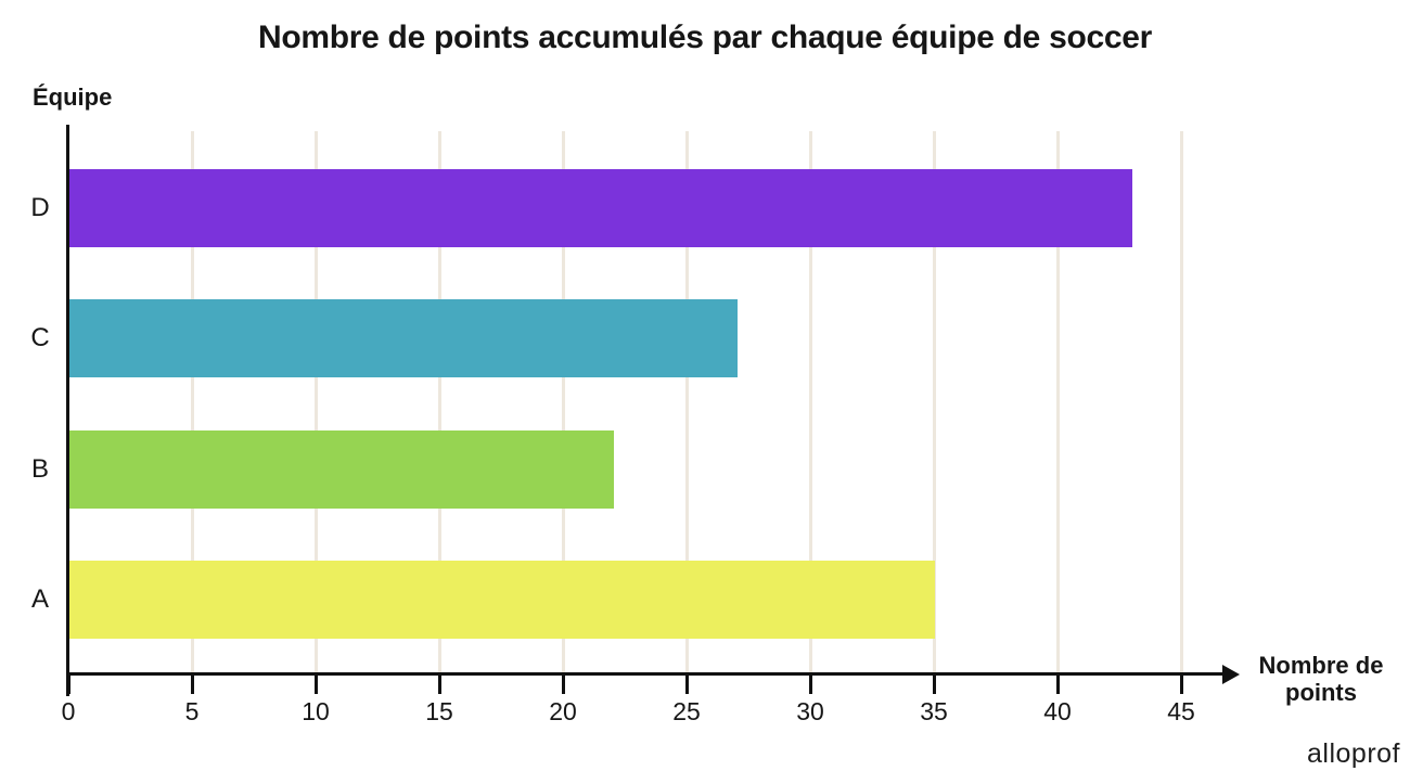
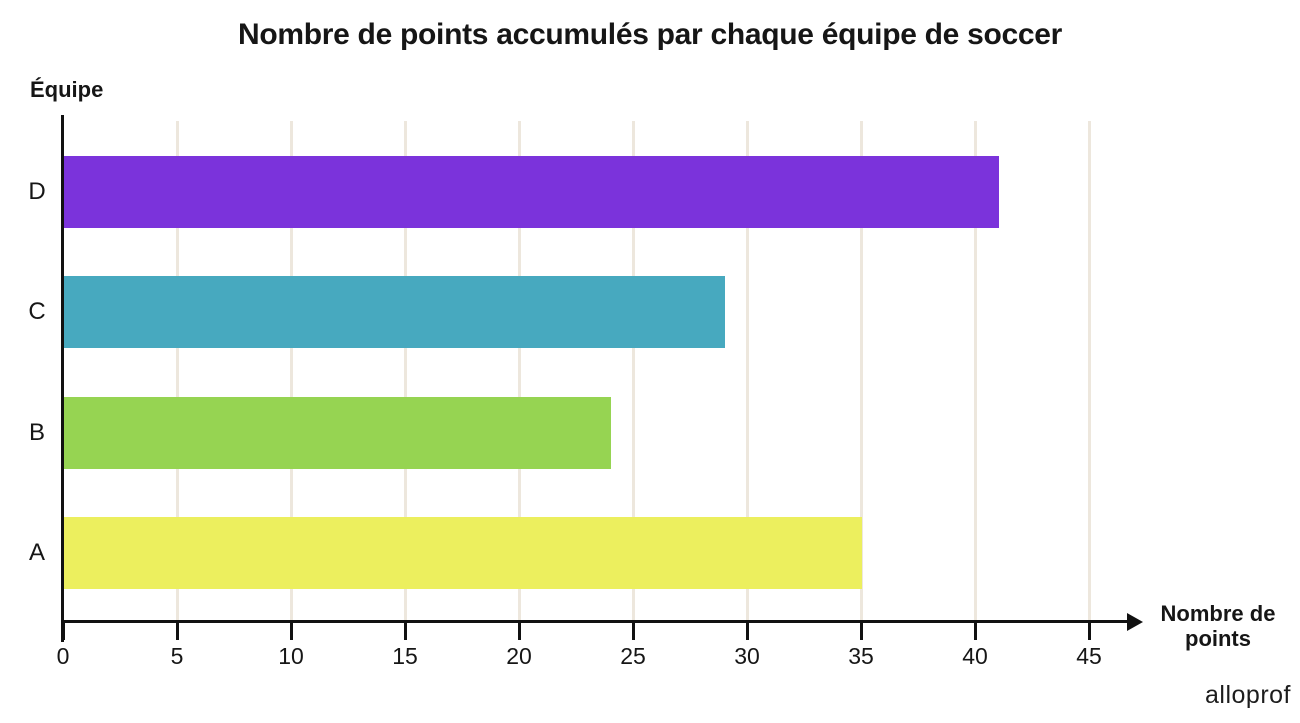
D: 43 -> 41
C: 27 -> 29
B: 22 -> 24
